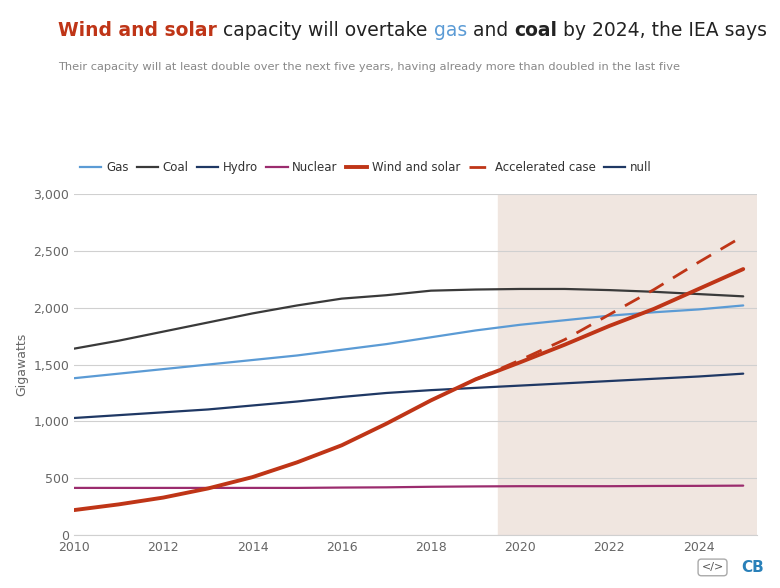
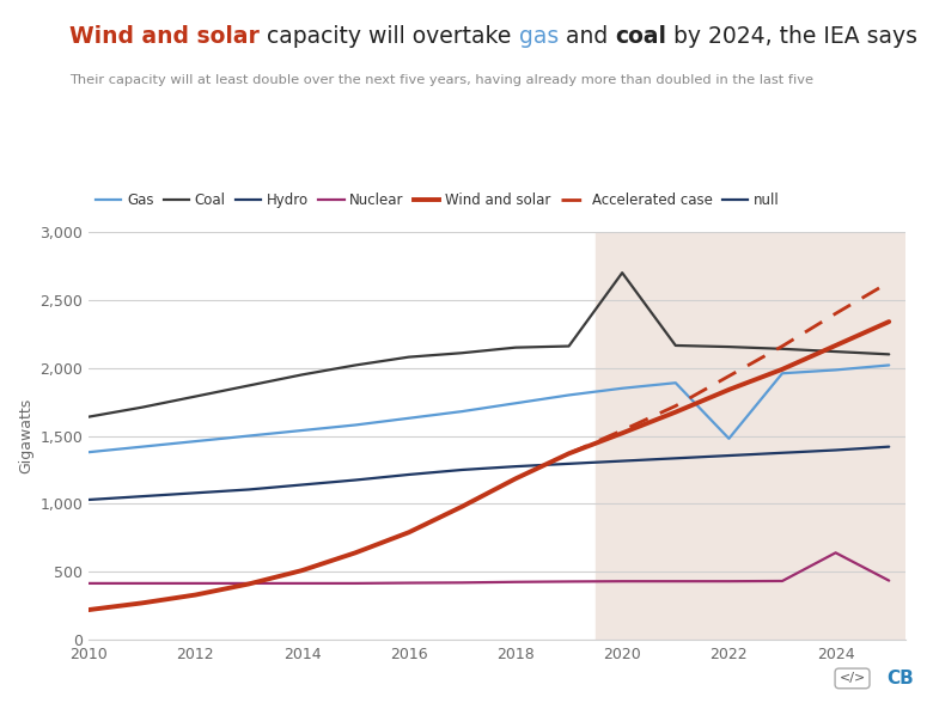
Coal/2020: 2,160 -> 2,700
Gas/2022: 1,930 -> 1,480
Nuclear/2024: 430 -> 640
